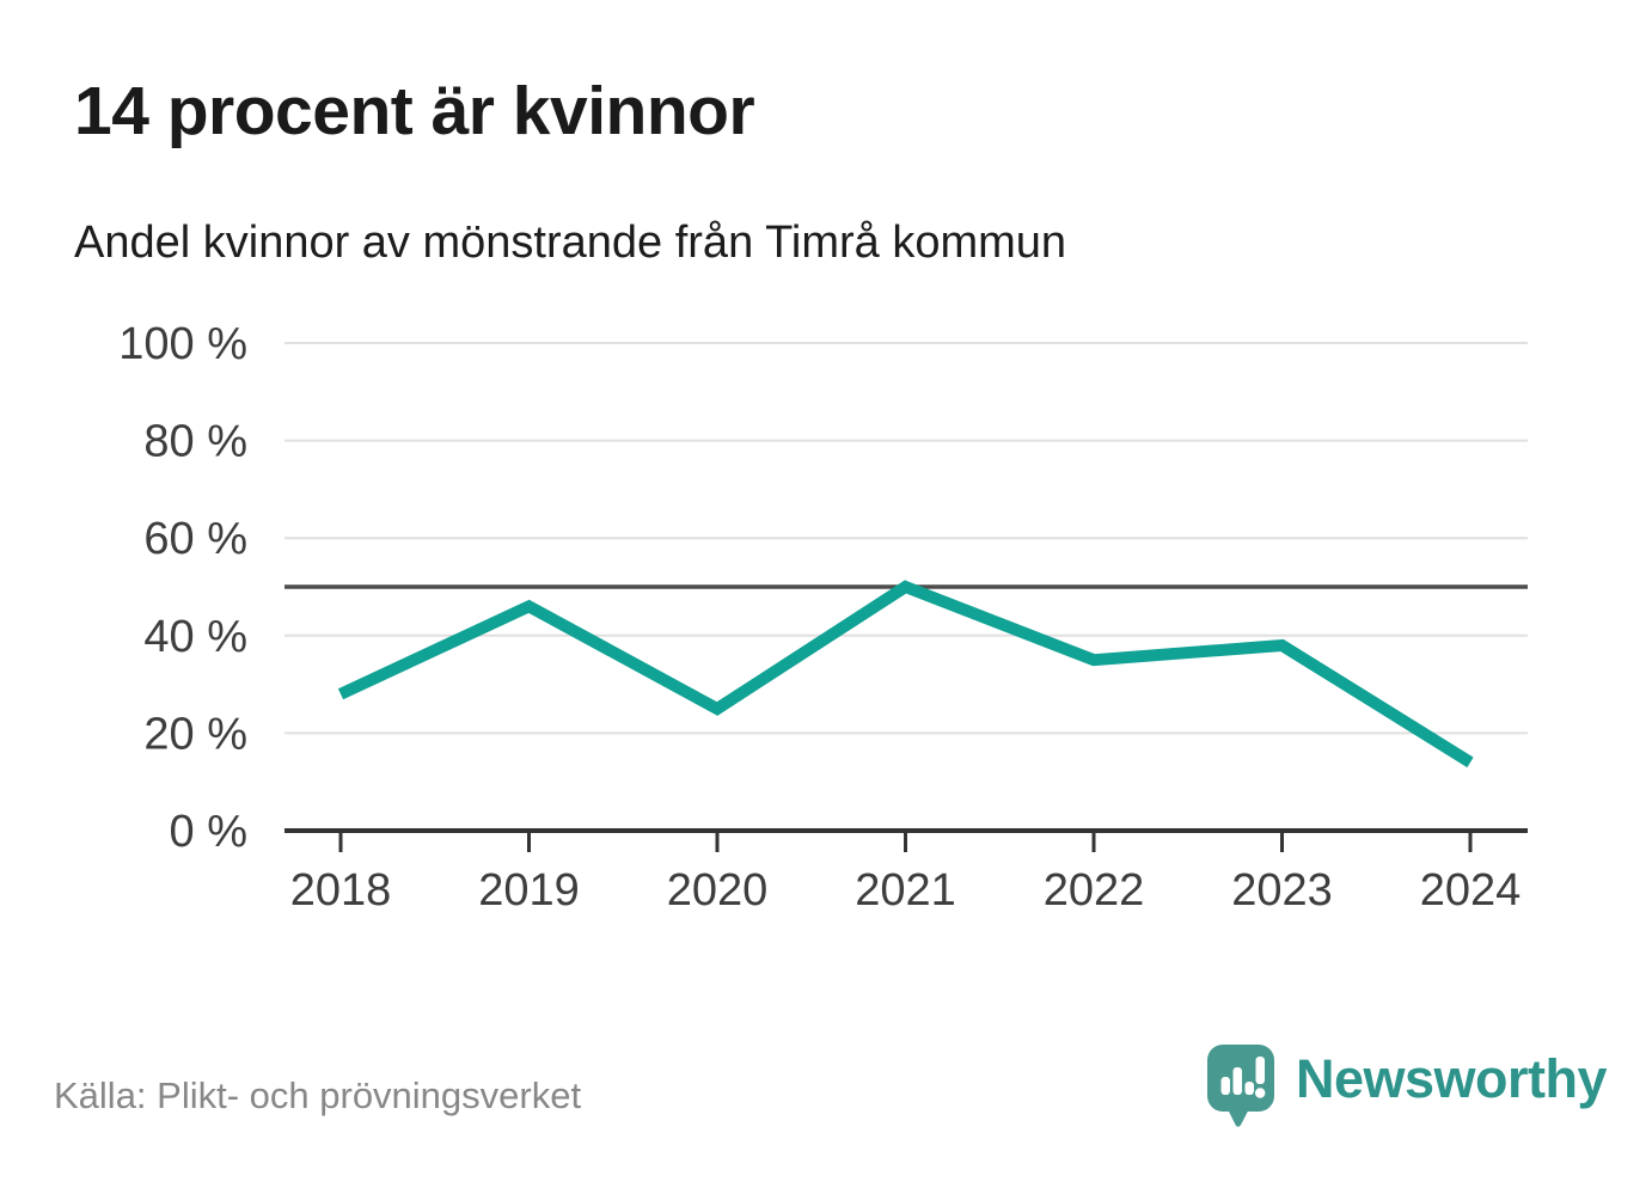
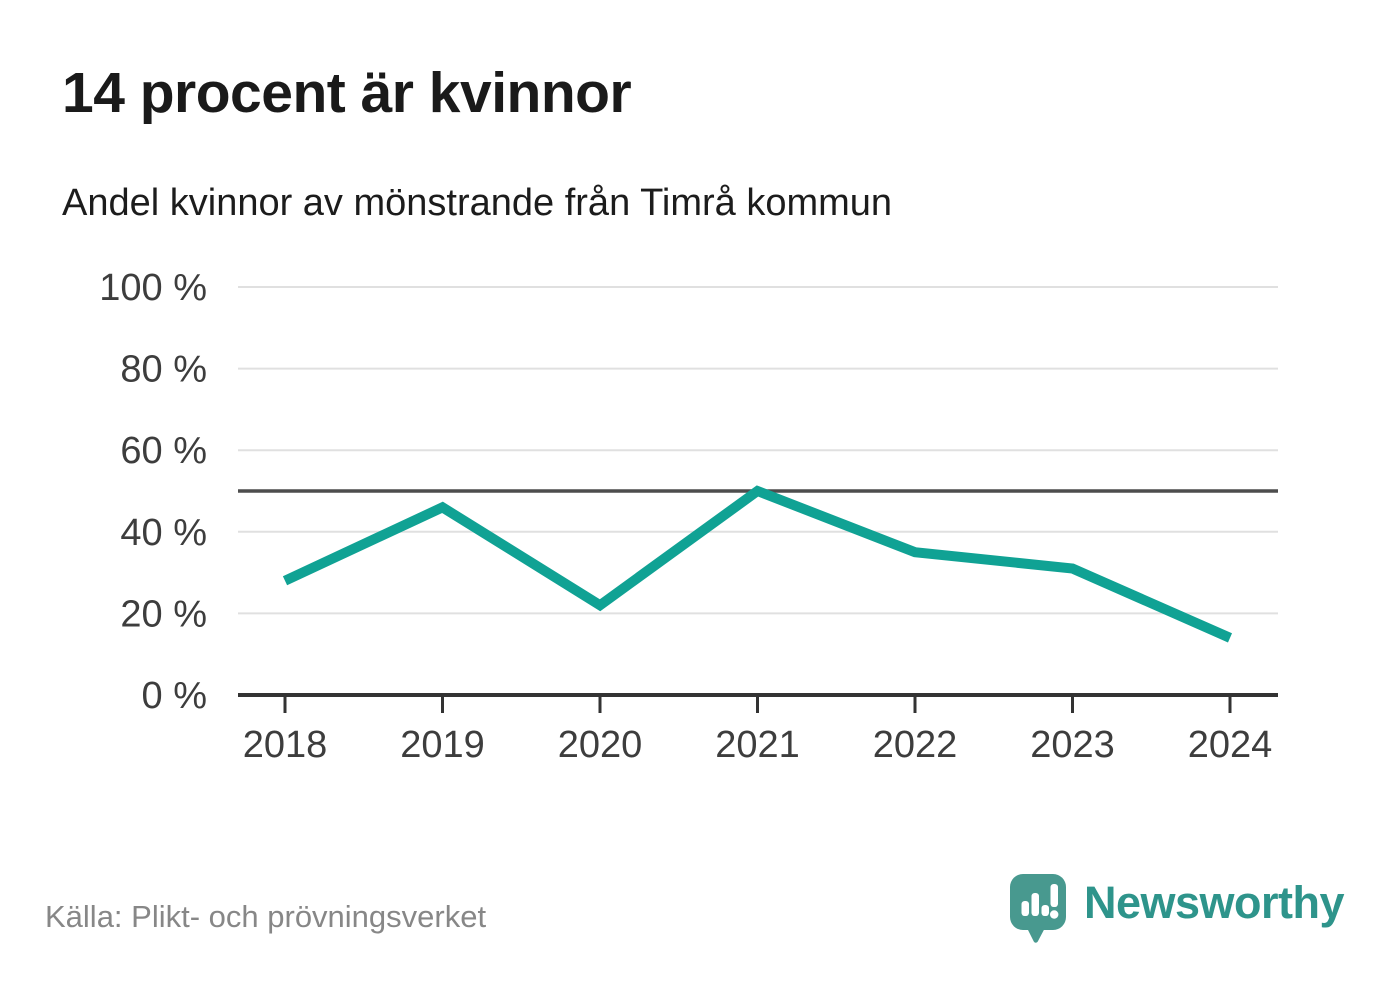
2020: 25% -> 22%
2023: 38% -> 31%
